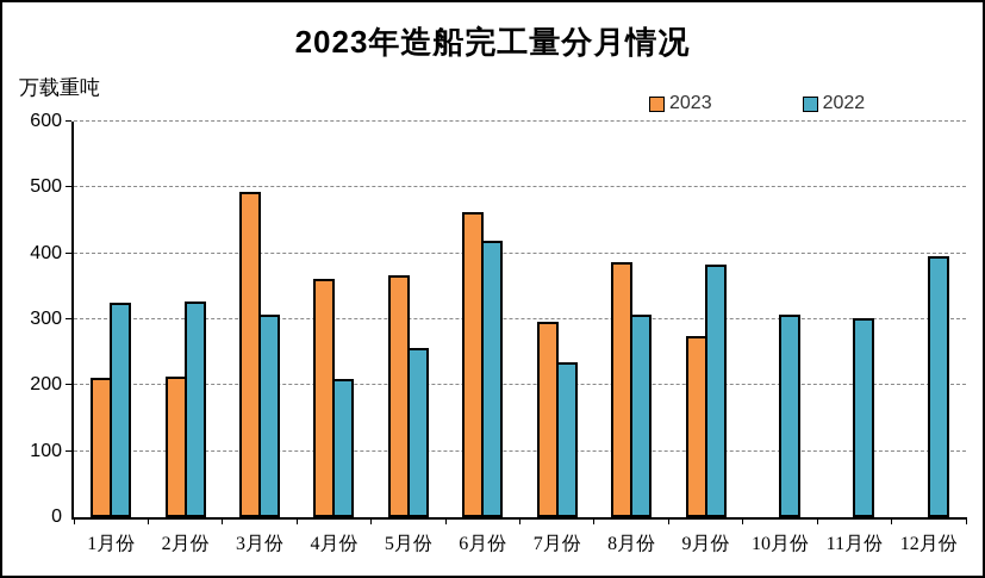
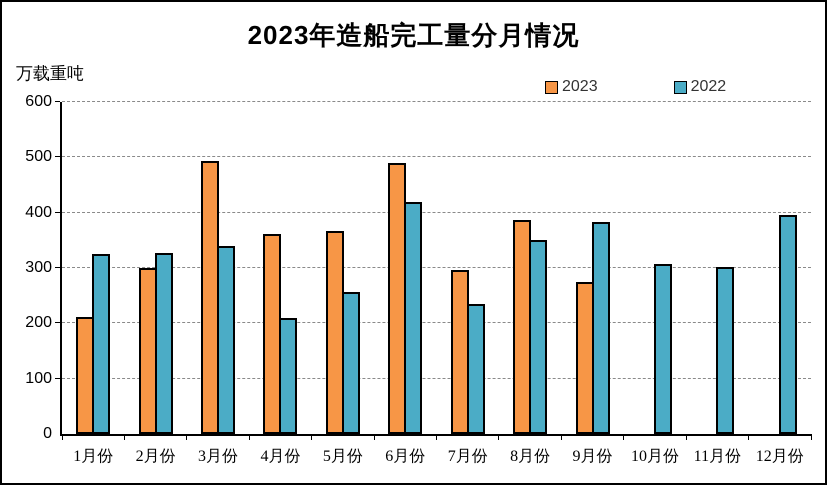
2023/2月份: 210 -> 300
2022/3月份: 310 -> 340
2023/6月份: 460 -> 490
2022/8月份: 310 -> 350
